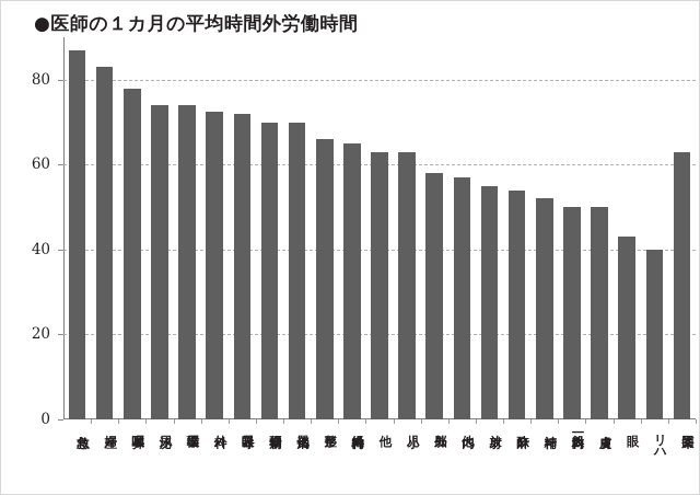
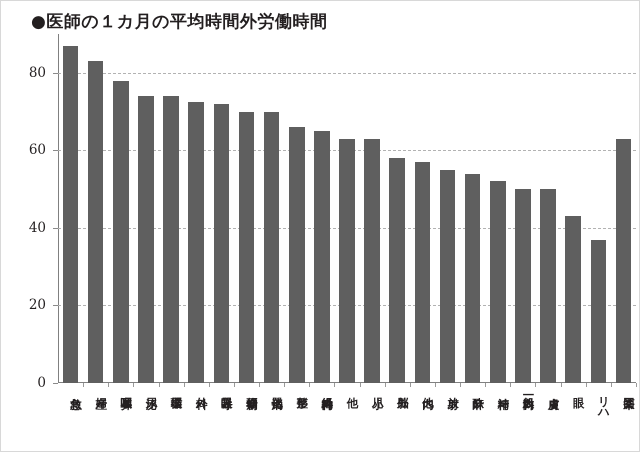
リハ: 40 -> 37
